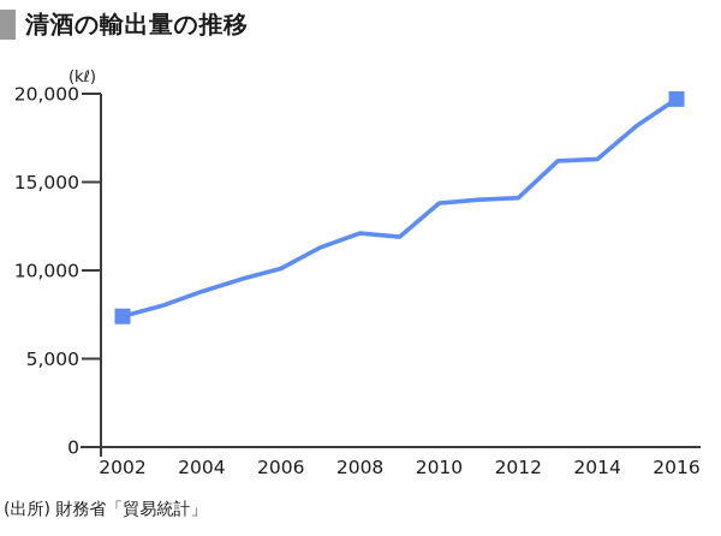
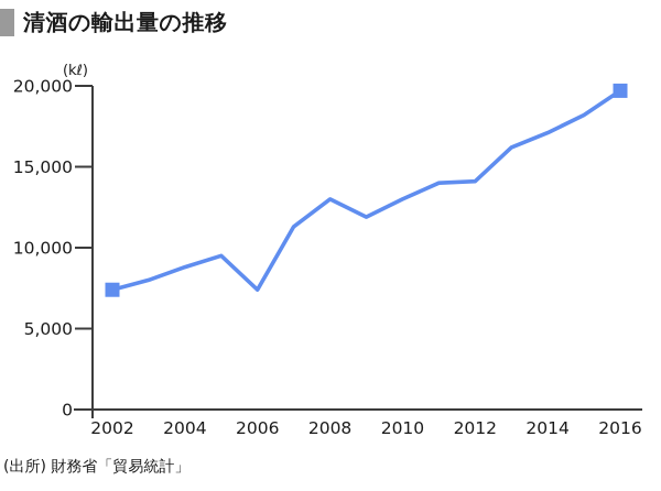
2006: 10100 -> 7400
2008: 12100 -> 13000
2010: 13800 -> 13000
2014: 16300 -> 17100
